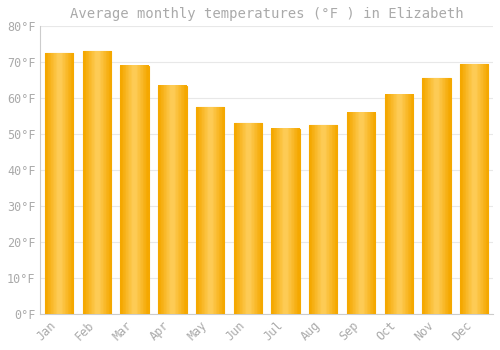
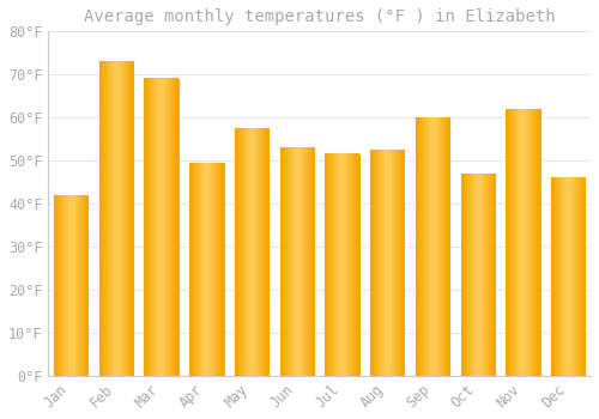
Jan: 72.5°F -> 42.0°F
Apr: 63.5°F -> 49.5°F
Sep: 56.0°F -> 60.0°F
Oct: 61.0°F -> 47.0°F
Nov: 65.5°F -> 62.0°F
Dec: 69.5°F -> 46.0°F
